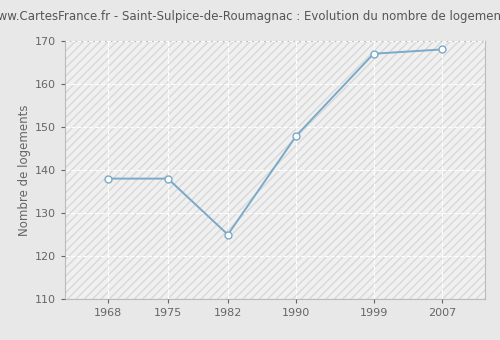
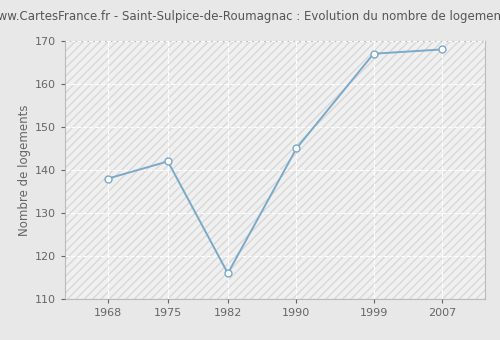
1975: 138 -> 142
1982: 125 -> 116
1990: 148 -> 145
